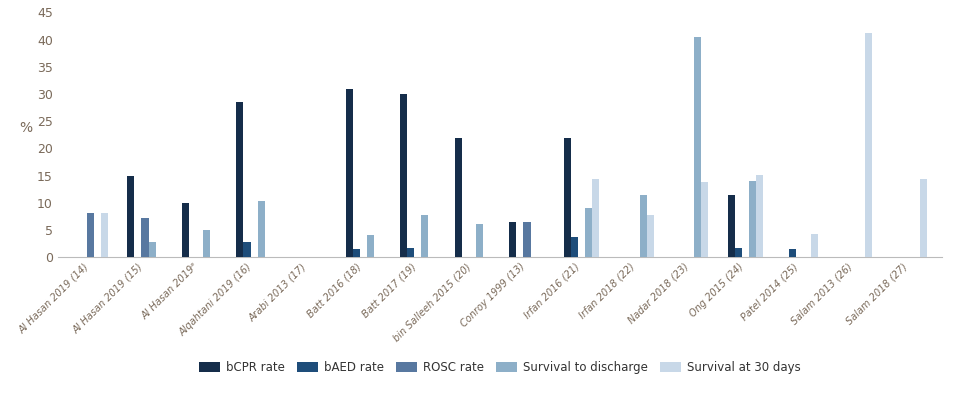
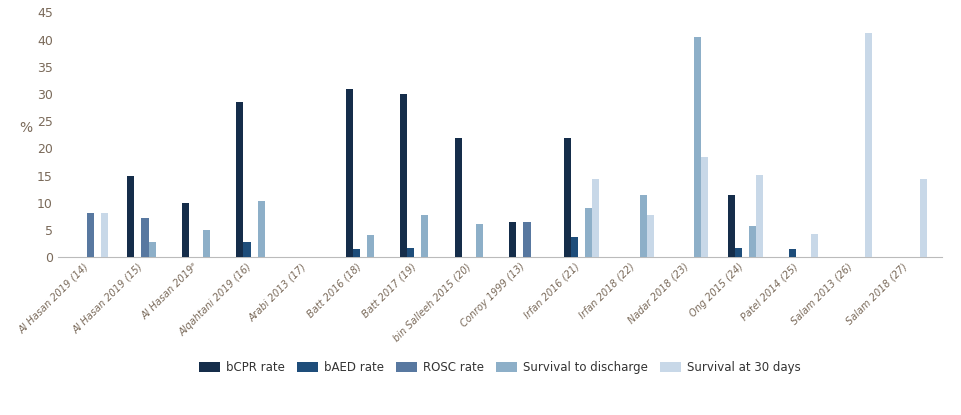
Survival at 30 days/Nadar 2018 (23): 13.8 -> 18.4
Survival to discharge/Ong 2015 (24): 14.0 -> 5.8
